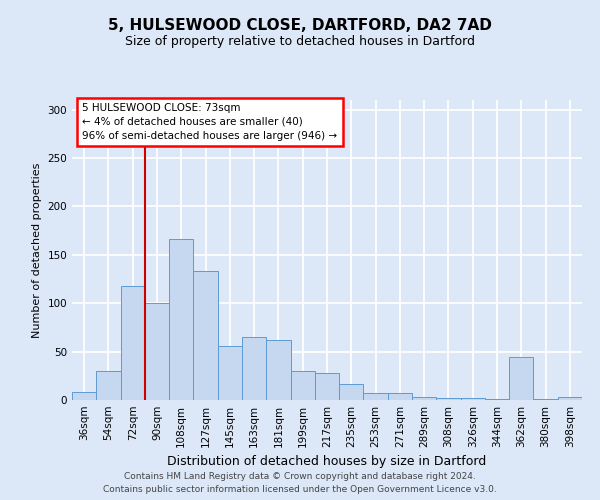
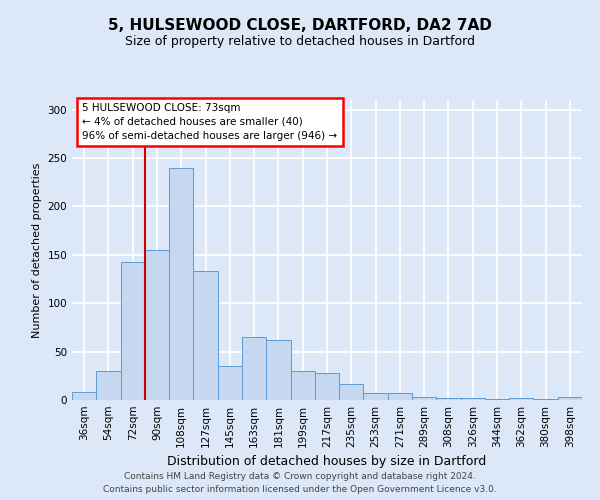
72sqm: 118 -> 143
90sqm: 100 -> 155
108sqm: 166 -> 240
145sqm: 56 -> 35
362sqm: 44 -> 2
